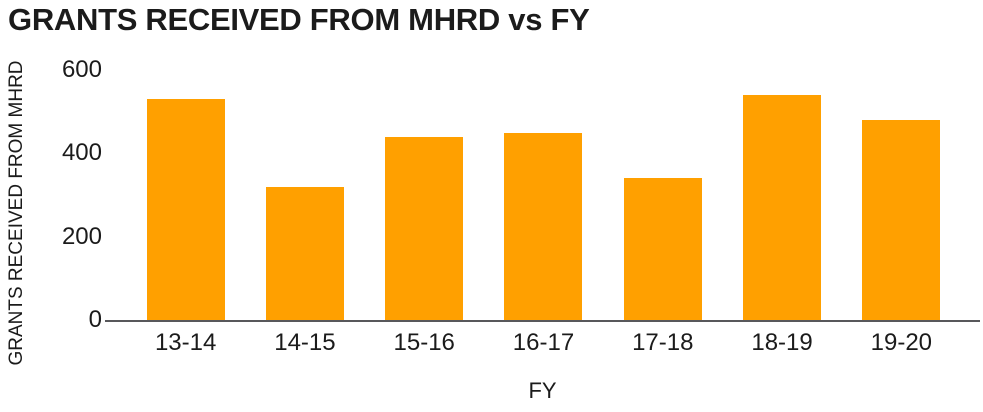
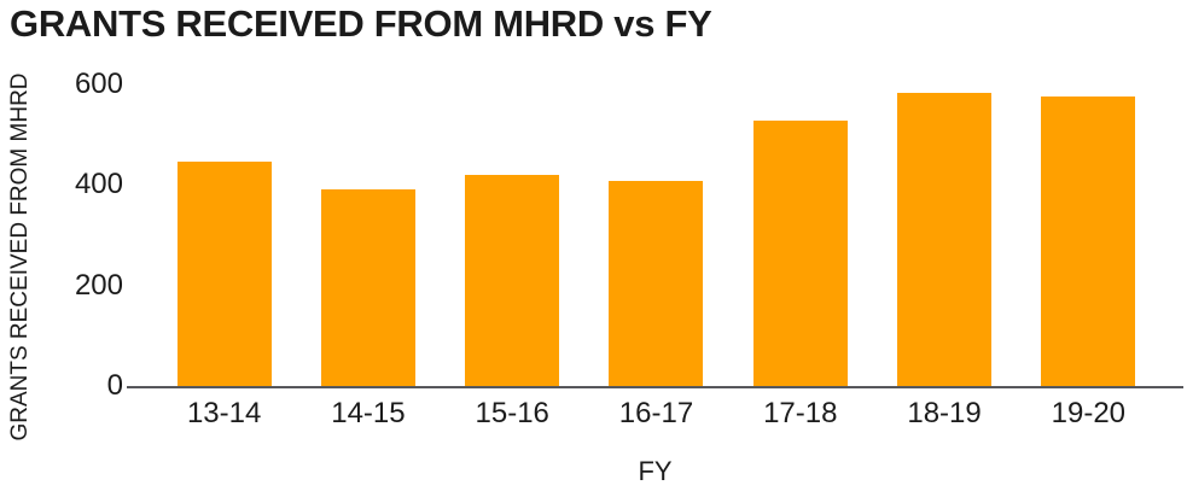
13-14: 530 -> 450
14-15: 320 -> 390
15-16: 440 -> 420
16-17: 450 -> 410
17-18: 340 -> 530
18-19: 540 -> 580
19-20: 480 -> 580
